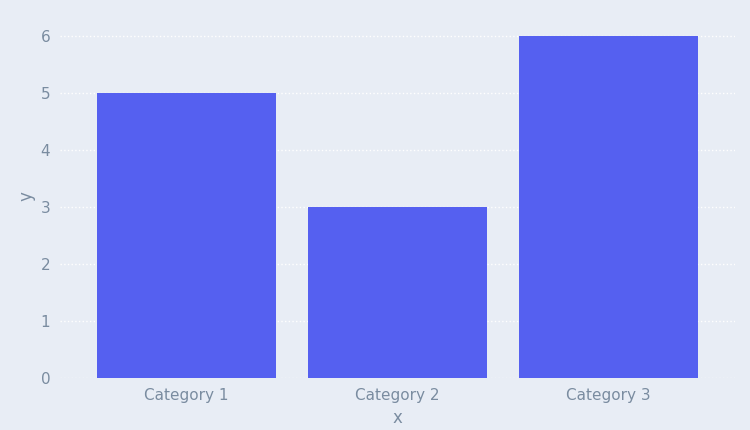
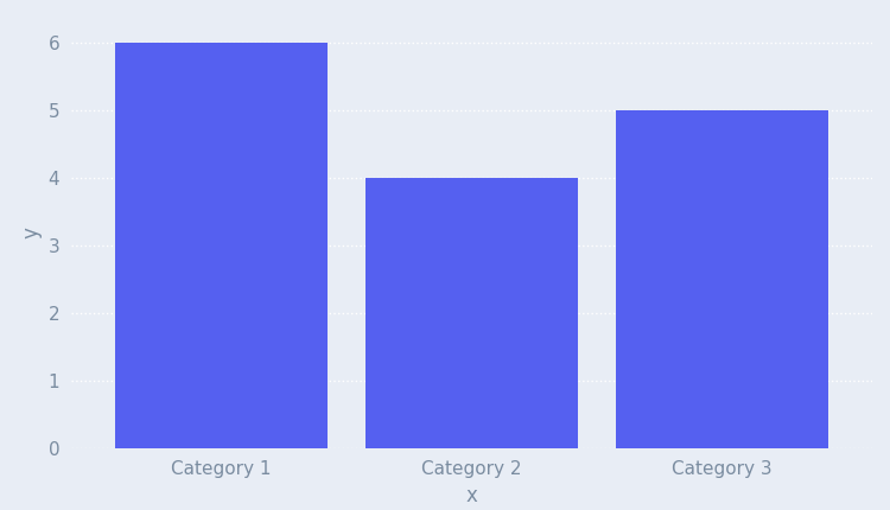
Category 1: 5 -> 6
Category 2: 3 -> 4
Category 3: 6 -> 5
